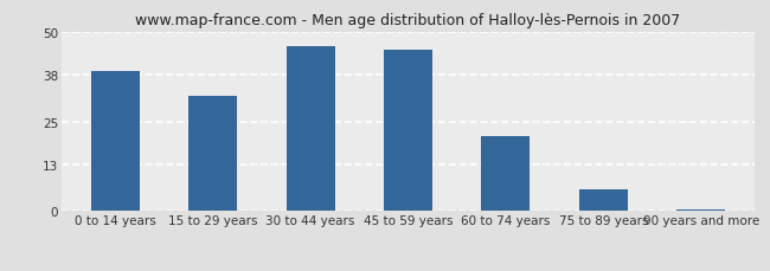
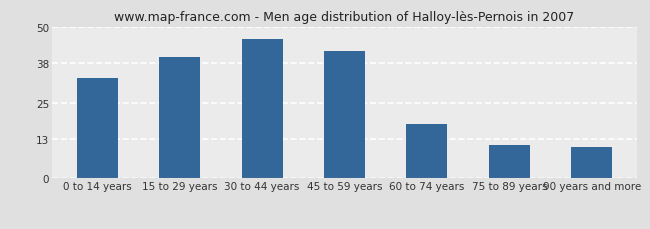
0 to 14 years: 39.0 -> 33.0
15 to 29 years: 32.0 -> 40.0
45 to 59 years: 45.0 -> 42.0
60 to 74 years: 21.0 -> 18.0
75 to 89 years: 6.0 -> 11.0
90 years and more: 0.5 -> 10.5
